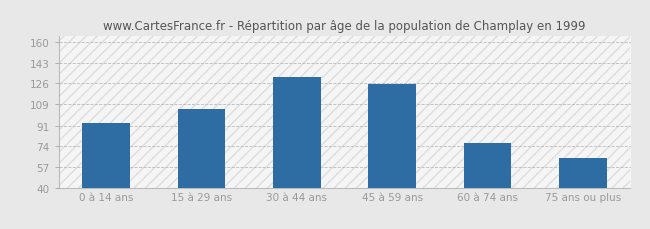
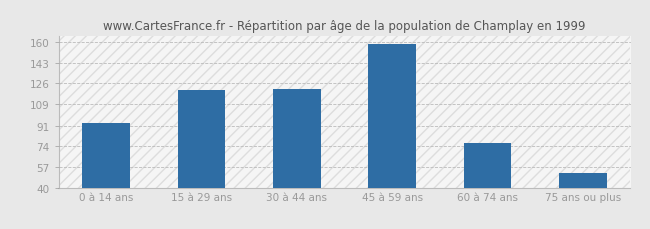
15 à 29 ans: 105 -> 120
30 à 44 ans: 131 -> 121
45 à 59 ans: 125 -> 158
75 ans ou plus: 64 -> 52
